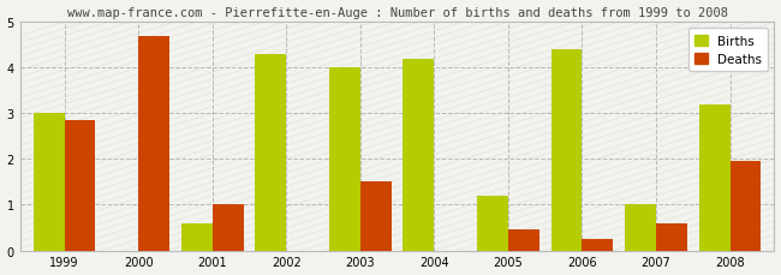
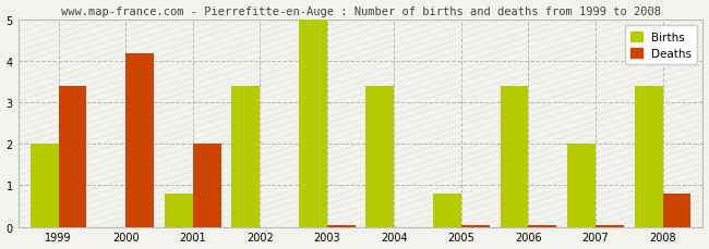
Births/1999: 3.0 -> 2.0
Deaths/1999: 2.85 -> 3.40
Deaths/2000: 4.70 -> 4.20
Births/2001: 0.6 -> 0.8
Deaths/2001: 1.00 -> 2.00
Births/2002: 4.3 -> 3.4
Births/2003: 4.0 -> 5.0
Deaths/2003: 1.50 -> 0.05
Births/2004: 4.2 -> 3.4
Births/2005: 1.2 -> 0.8
Deaths/2005: 0.45 -> 0.05
Births/2006: 4.4 -> 3.4
Deaths/2006: 0.25 -> 0.05
Births/2007: 1.0 -> 2.0
Deaths/2007: 0.60 -> 0.05
Births/2008: 3.2 -> 3.4
Deaths/2008: 1.95 -> 0.80
